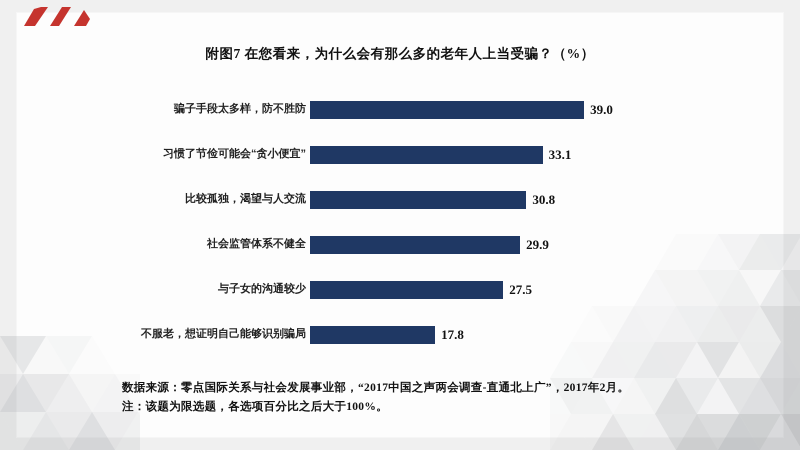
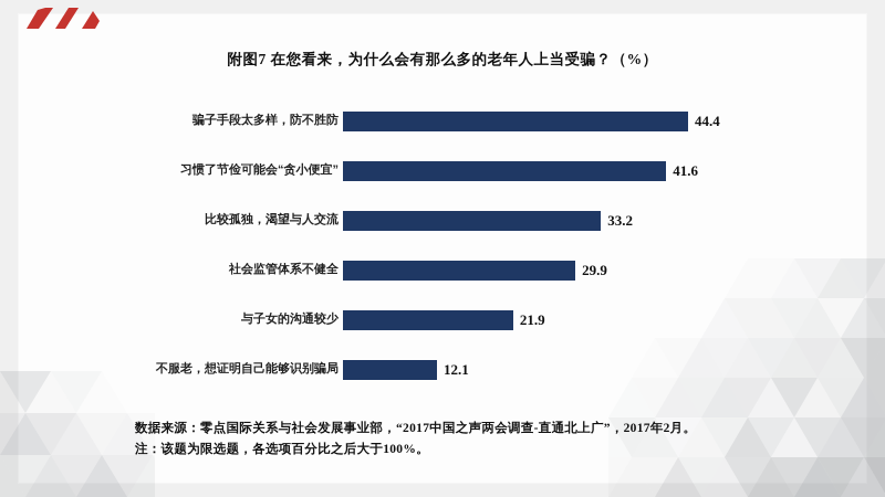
骗子手段太多样，防不胜防: 39.0 -> 44.4
习惯了节俭可能会“贪小便宜”: 33.1 -> 41.6
比较孤独，渴望与人交流: 30.8 -> 33.2
与子女的沟通较少: 27.5 -> 21.9
不服老，想证明自己能够识别骗局: 17.8 -> 12.1
